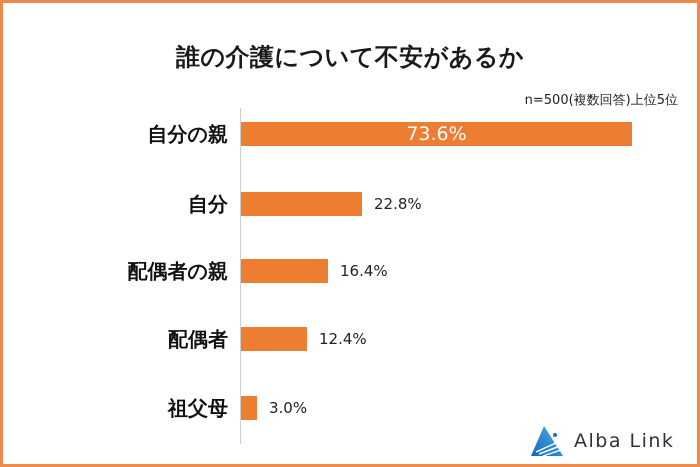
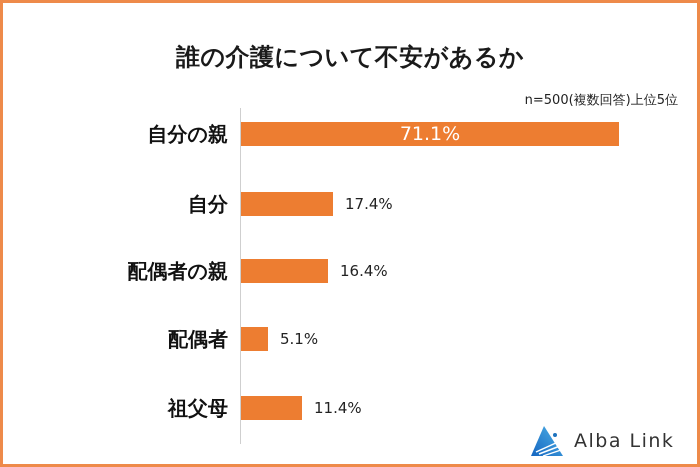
自分の親: 73.6% -> 71.1%
自分: 22.8% -> 17.4%
配偶者: 12.4% -> 5.1%
祖父母: 3.0% -> 11.4%
